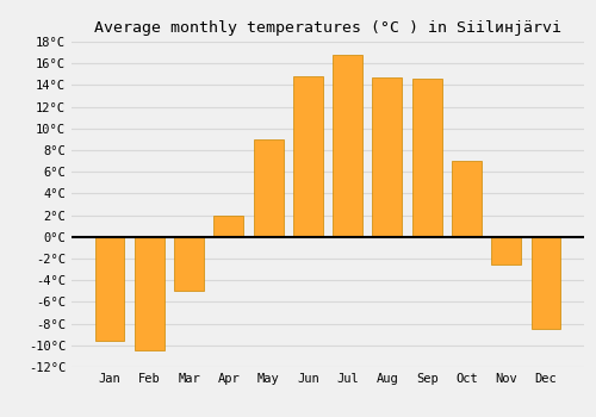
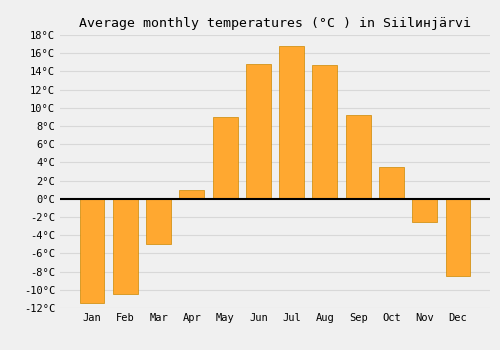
Jan: -9.6°C -> -11.5°C
Apr: 2.0°C -> 1.0°C
Sep: 14.6°C -> 9.2°C
Oct: 7.0°C -> 3.5°C
